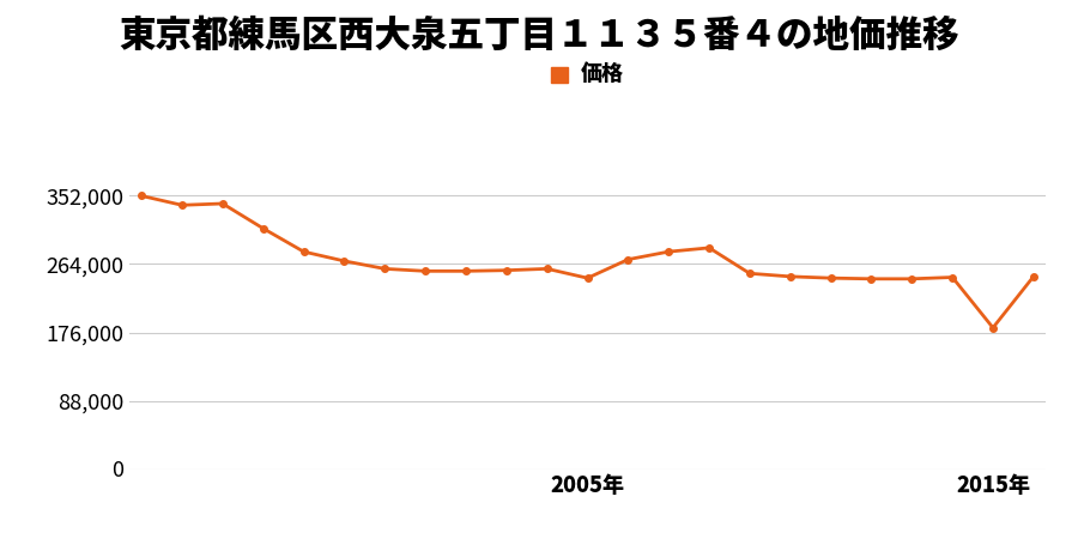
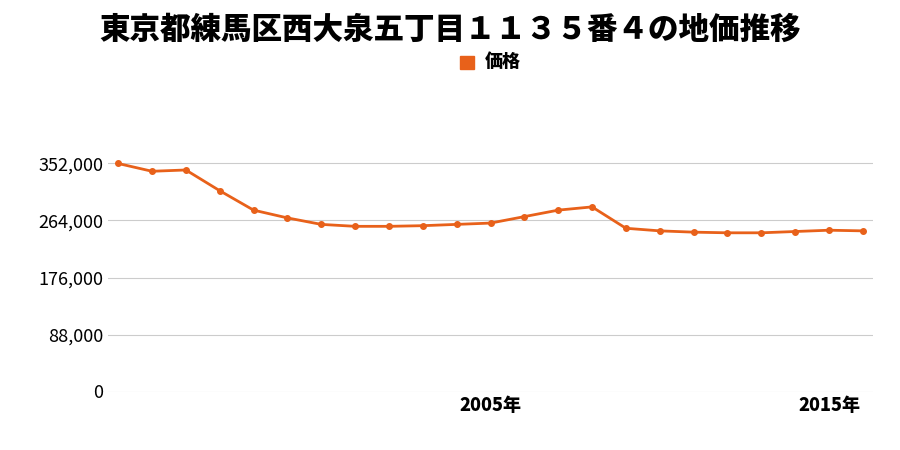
2005年: 246,000 -> 260,000
2015年: 182,000 -> 249,000
